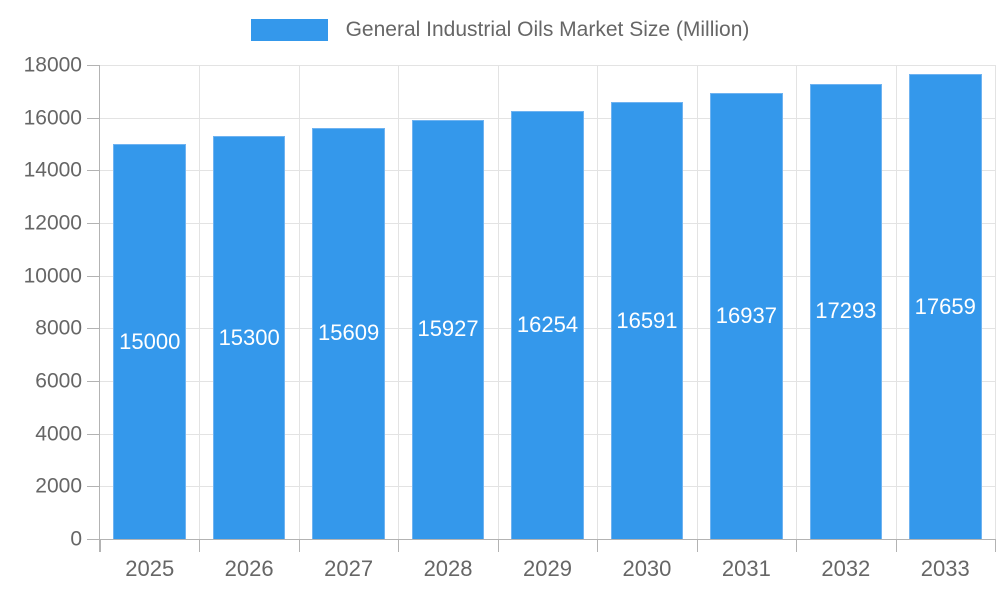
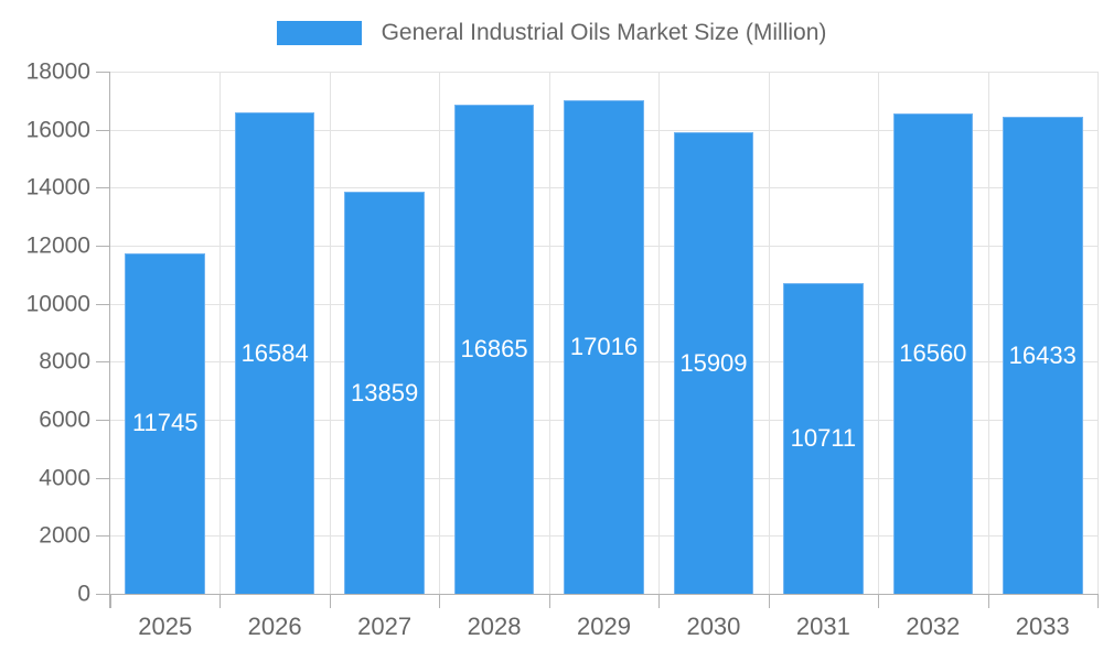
2025: 15000 -> 11745
2026: 15300 -> 16584
2027: 15609 -> 13859
2028: 15927 -> 16865
2029: 16254 -> 17016
2030: 16591 -> 15909
2031: 16937 -> 10711
2032: 17293 -> 16560
2033: 17659 -> 16433
